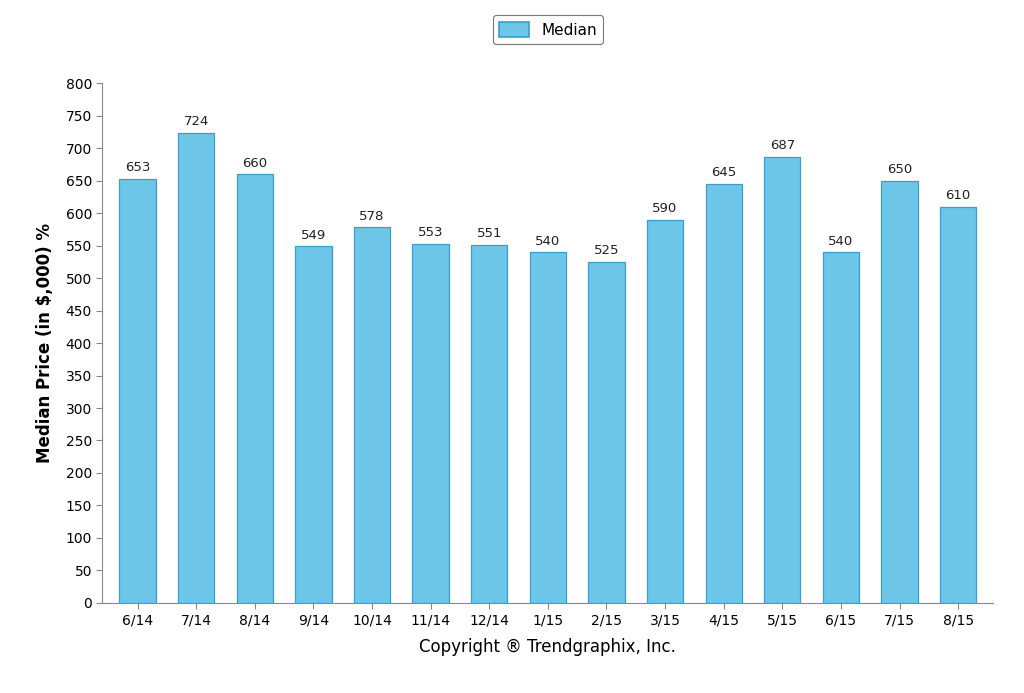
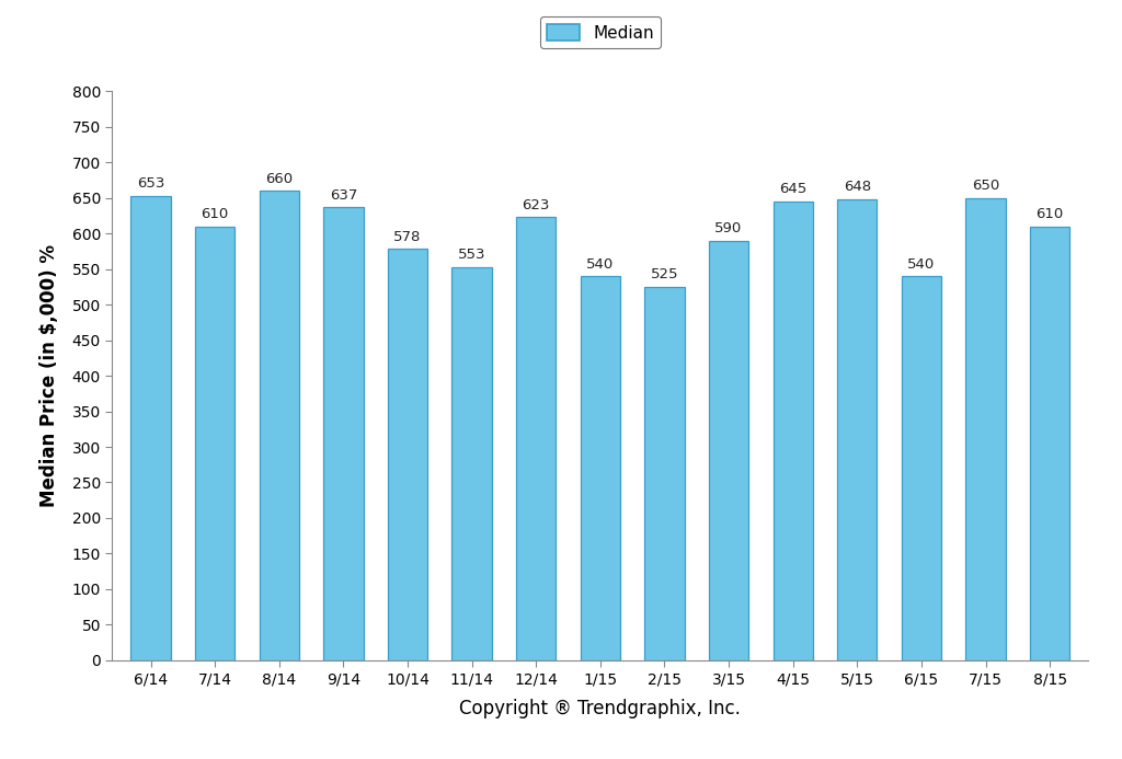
7/14: 724 -> 610
9/14: 549 -> 637
12/14: 551 -> 623
5/15: 687 -> 648
